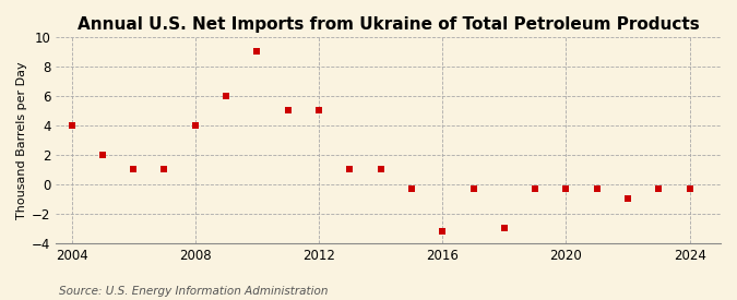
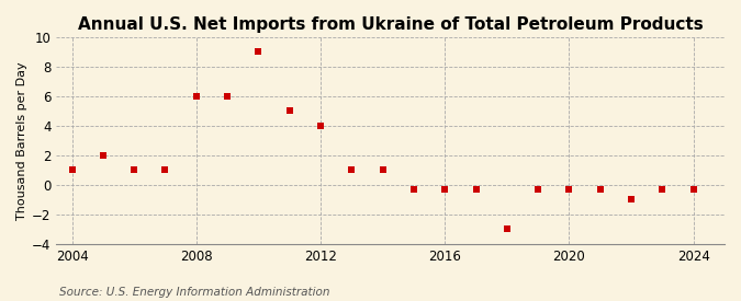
2004: 4.0 -> 1.0
2008: 4.0 -> 6.0
2012: 5.0 -> 4.0
2016: -3.2 -> -0.3
